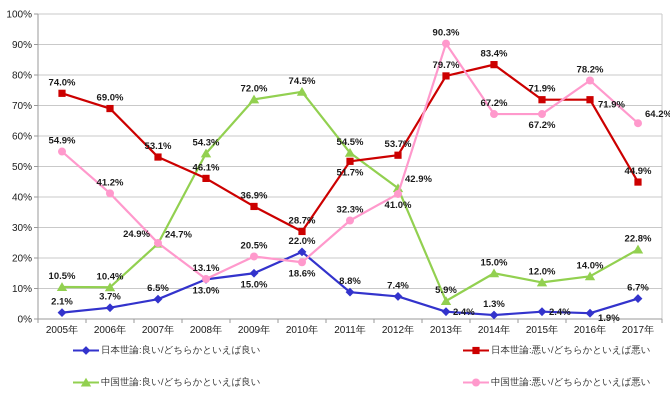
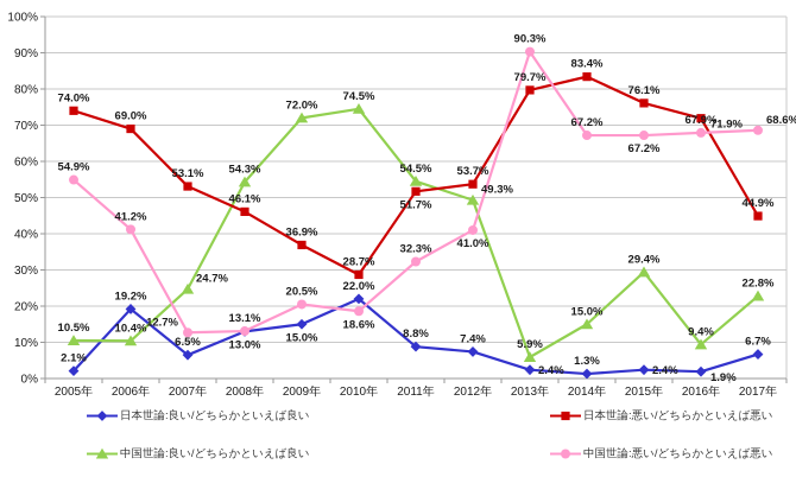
日本世論:良い/どちらかといえば良い/2006年: 3.7% -> 19.2%
中国世論:悪い/どちらかといえば悪い/2007年: 24.9% -> 12.7%
中国世論:良い/どちらかといえば良い/2012年: 42.9% -> 49.3%
中国世論:良い/どちらかといえば良い/2015年: 12.0% -> 29.4%
日本世論:悪い/どちらかといえば悪い/2015年: 71.9% -> 76.1%
中国世論:良い/どちらかといえば良い/2016年: 14.0% -> 9.4%
中国世論:悪い/どちらかといえば悪い/2016年: 78.2% -> 67.9%
中国世論:悪い/どちらかといえば悪い/2017年: 64.2% -> 68.6%
